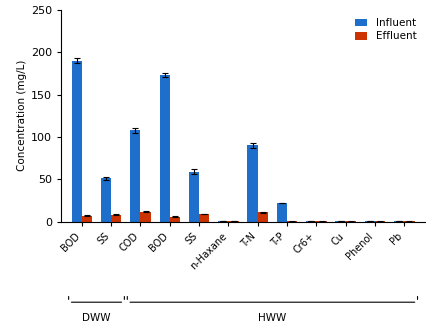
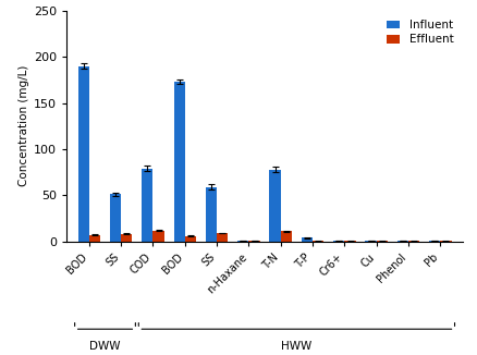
Influent/COD: 108 -> 79
Influent/T-N: 90 -> 78
Influent/T-P: 22 -> 4
